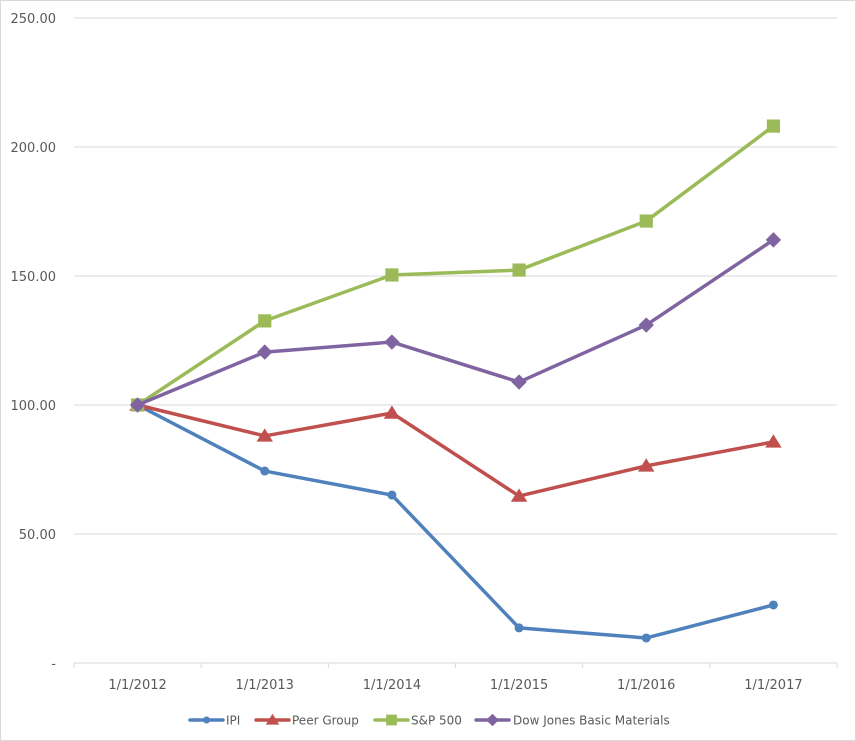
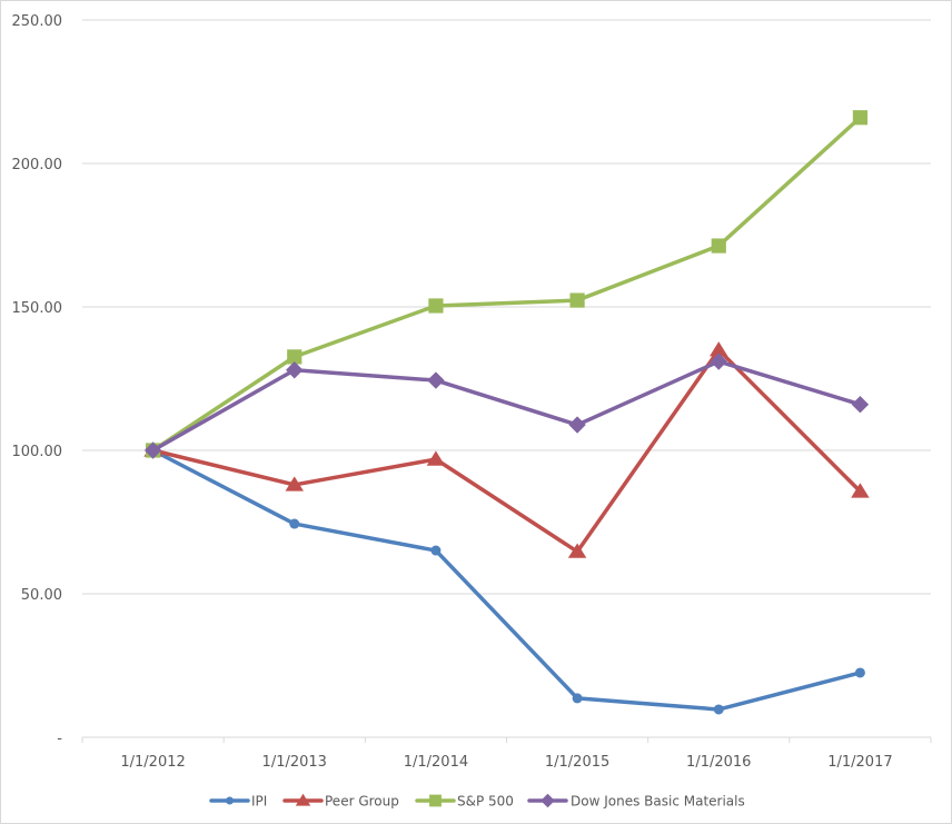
Dow Jones Basic Materials/1/1/2013: 120 -> 128
Peer Group/1/1/2016: 76 -> 135
S&P 500/1/1/2017: 208 -> 216
Dow Jones Basic Materials/1/1/2017: 164 -> 116
